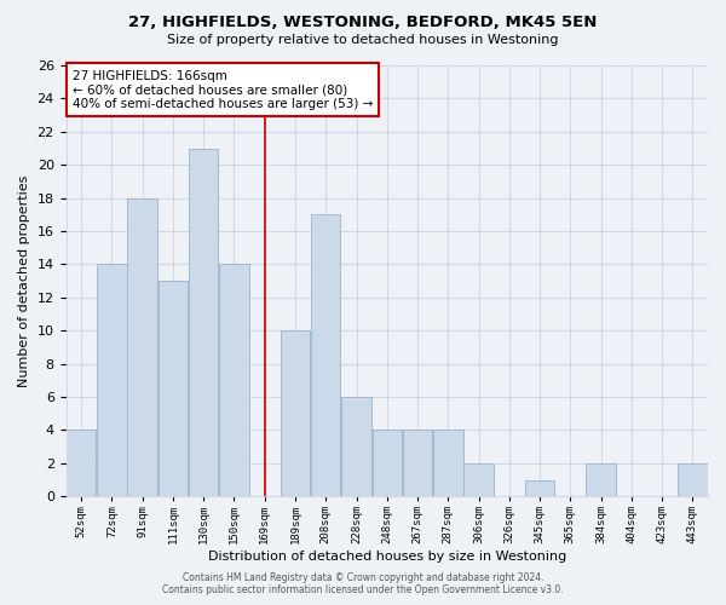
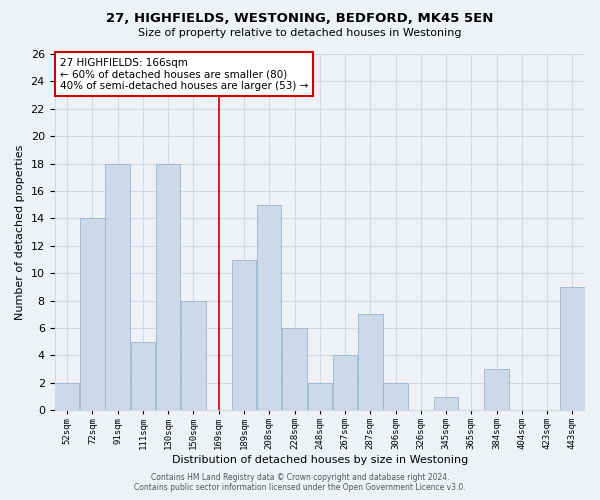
52sqm: 4 -> 2
111sqm: 13 -> 5
130sqm: 21 -> 18
150sqm: 14 -> 8
189sqm: 10 -> 11
208sqm: 17 -> 15
248sqm: 4 -> 2
287sqm: 4 -> 7
384sqm: 2 -> 3
443sqm: 2 -> 9
